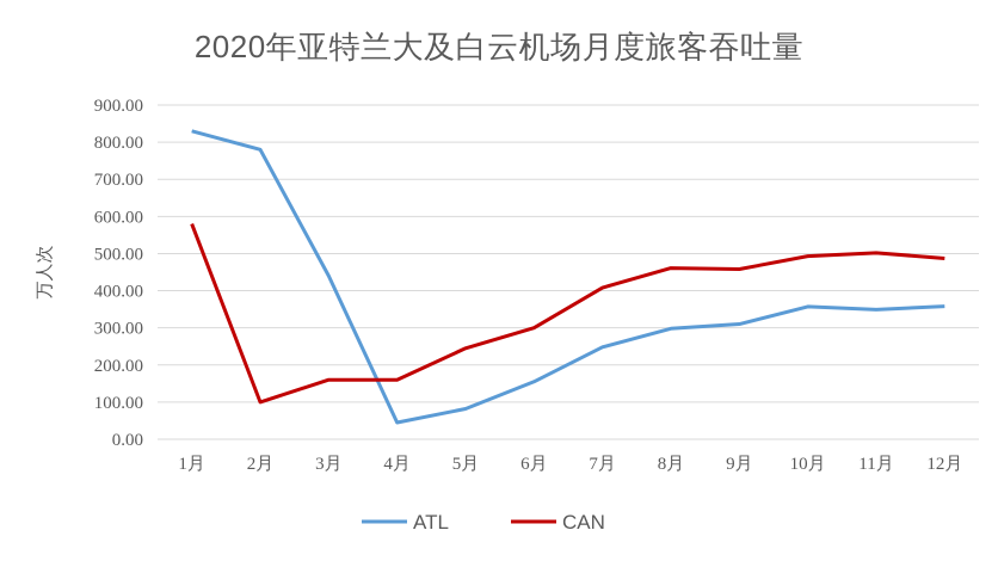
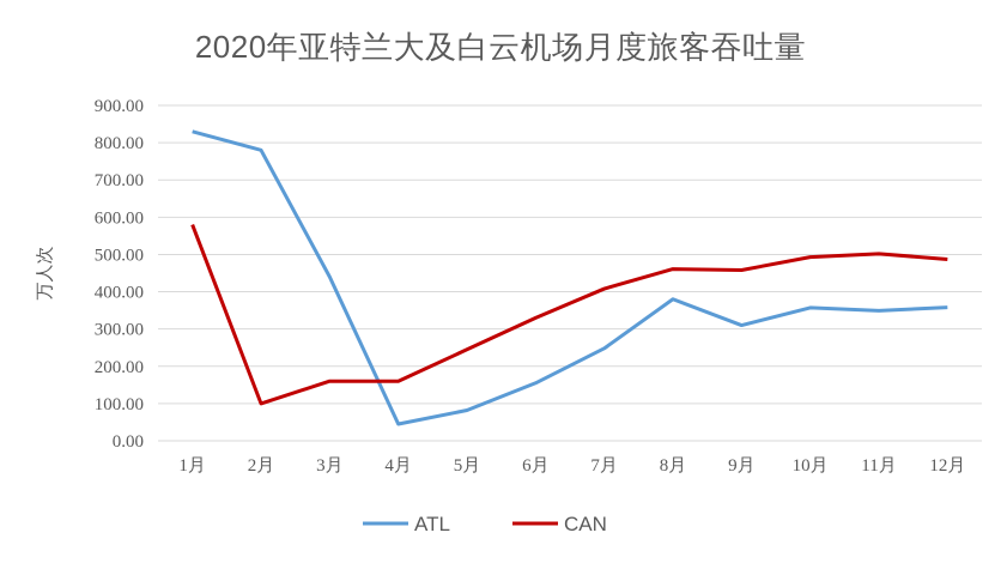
CAN/6月: 300 -> 330
ATL/8月: 300 -> 380
